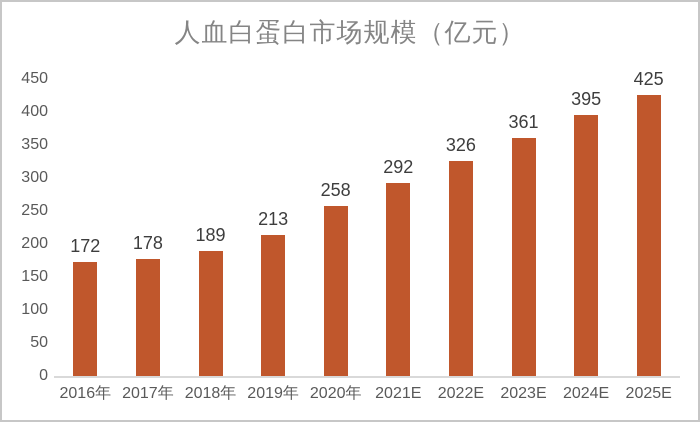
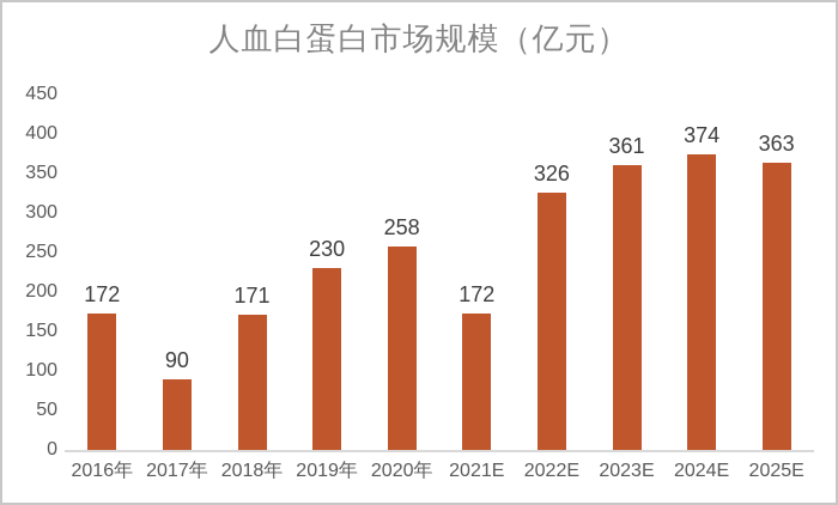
2017年: 178 -> 90
2018年: 189 -> 171
2019年: 213 -> 230
2021E: 292 -> 172
2024E: 395 -> 374
2025E: 425 -> 363
